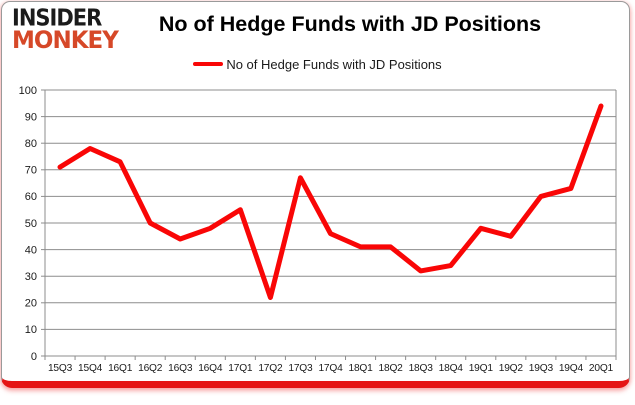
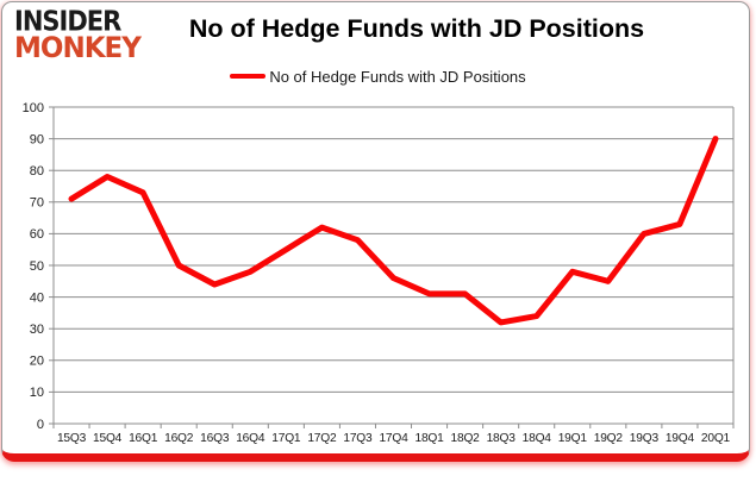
17Q2: 22 -> 62
17Q3: 67 -> 58
20Q1: 94 -> 90
